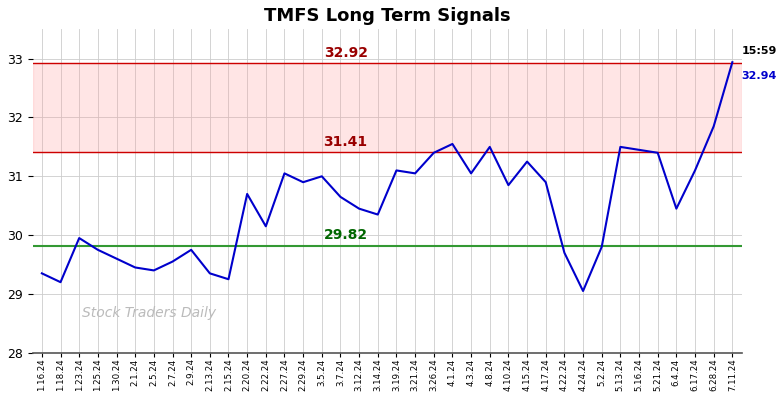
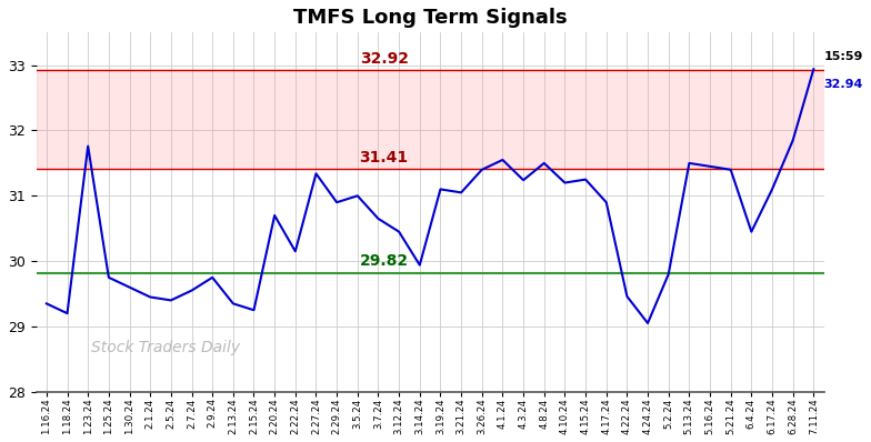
1.23.24: 29.95 -> 31.76
2.27.24: 31.05 -> 31.34
3.14.24: 30.35 -> 29.94
4.3.24: 31.05 -> 31.24
4.10.24: 30.85 -> 31.20
4.22.24: 29.70 -> 29.46
